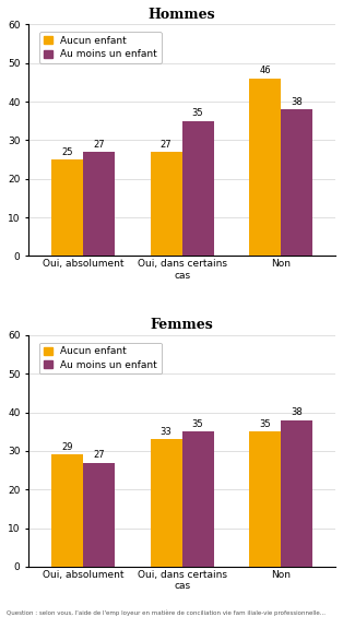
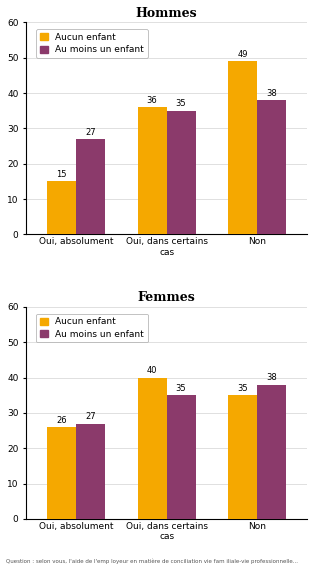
Hommes/Aucun enfant/Oui, absolument: 25 -> 15
Hommes/Aucun enfant/Oui, dans certains cas: 27 -> 36
Hommes/Aucun enfant/Non: 46 -> 49
Femmes/Aucun enfant/Oui, absolument: 29 -> 26
Femmes/Aucun enfant/Oui, dans certains cas: 33 -> 40
